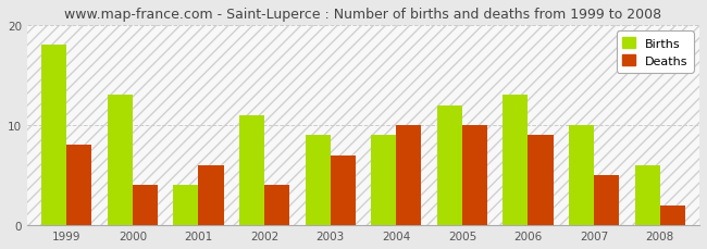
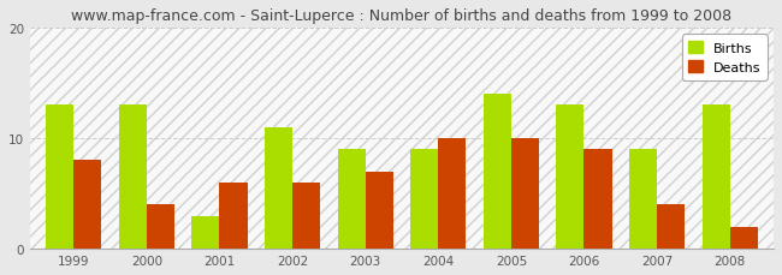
Births/1999: 18 -> 13
Births/2001: 4 -> 3
Deaths/2002: 4 -> 6
Births/2005: 12 -> 14
Births/2007: 10 -> 9
Deaths/2007: 5 -> 4
Births/2008: 6 -> 13
